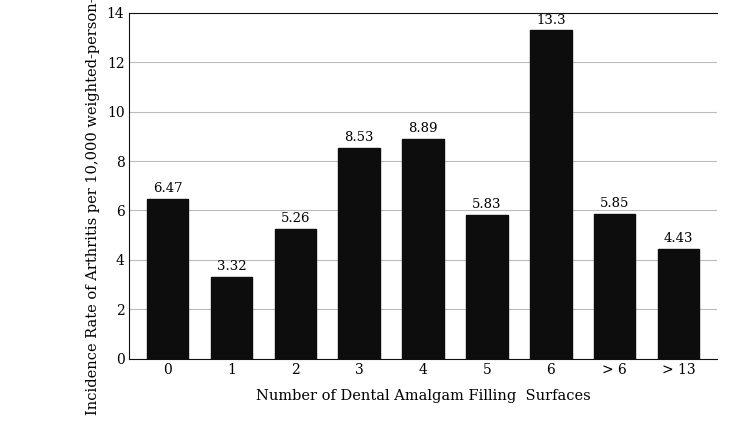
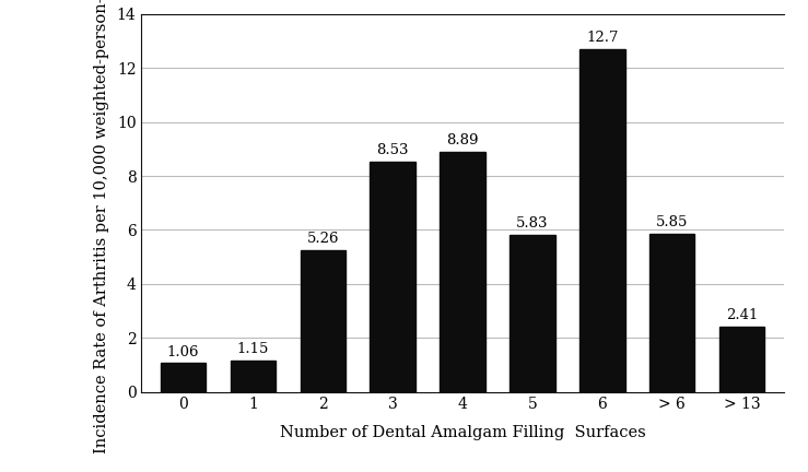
0: 6.47 -> 1.06
1: 3.32 -> 1.15
6: 13.3 -> 12.7
> 13: 4.43 -> 2.41
